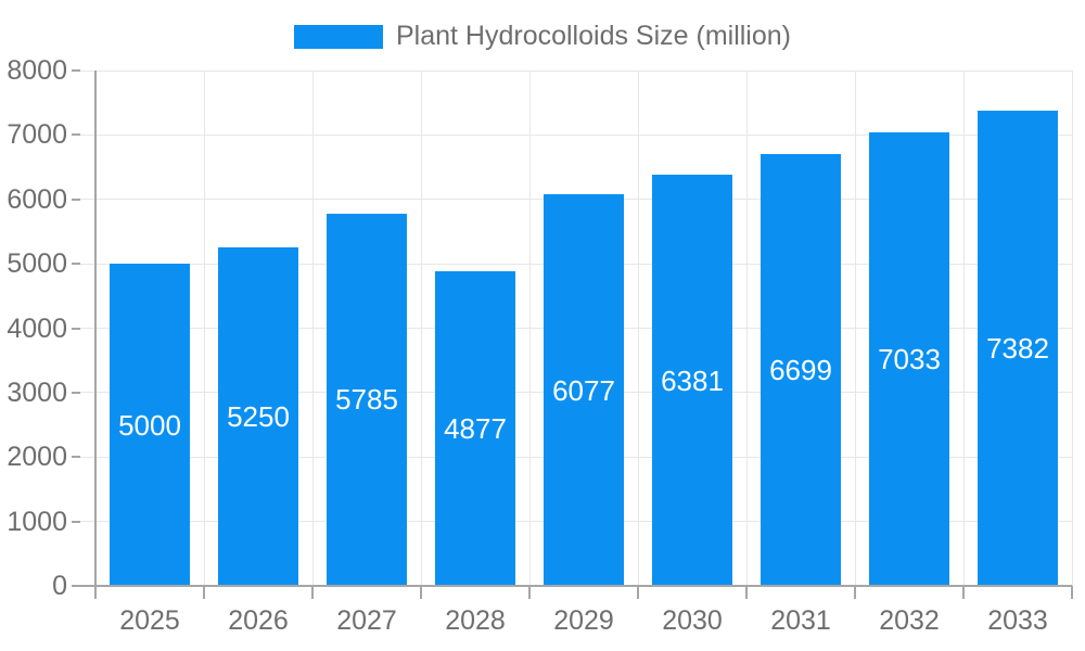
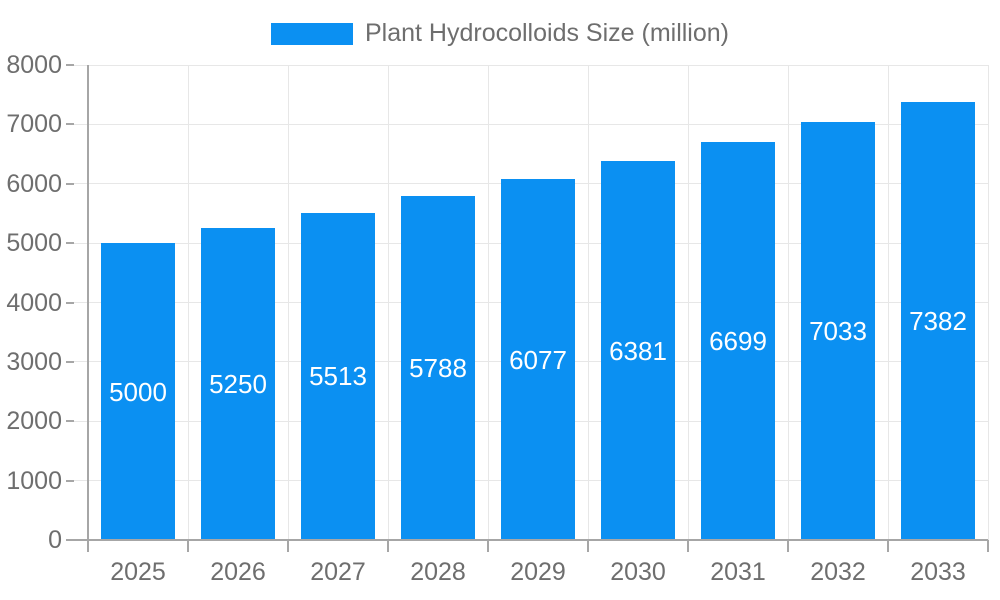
2027: 5785 -> 5513
2028: 4877 -> 5788
